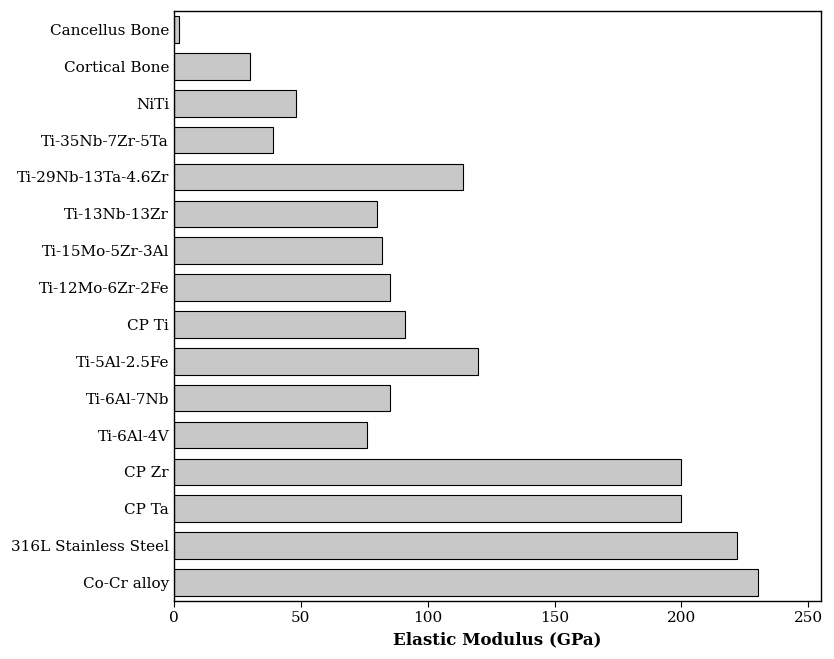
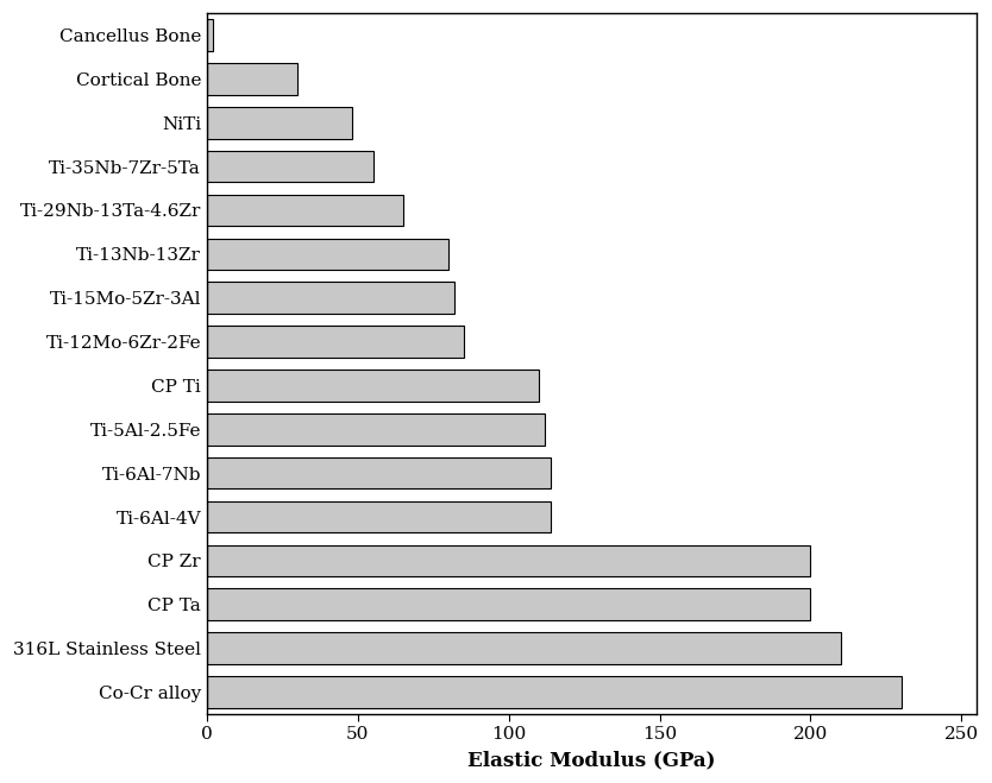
Ti-35Nb-7Zr-5Ta: 39 -> 55
Ti-29Nb-13Ta-4.6Zr: 114 -> 65
CP Ti: 91 -> 110
Ti-5Al-2.5Fe: 120 -> 112
Ti-6Al-7Nb: 85 -> 114
Ti-6Al-4V: 76 -> 114
316L Stainless Steel: 222 -> 210
